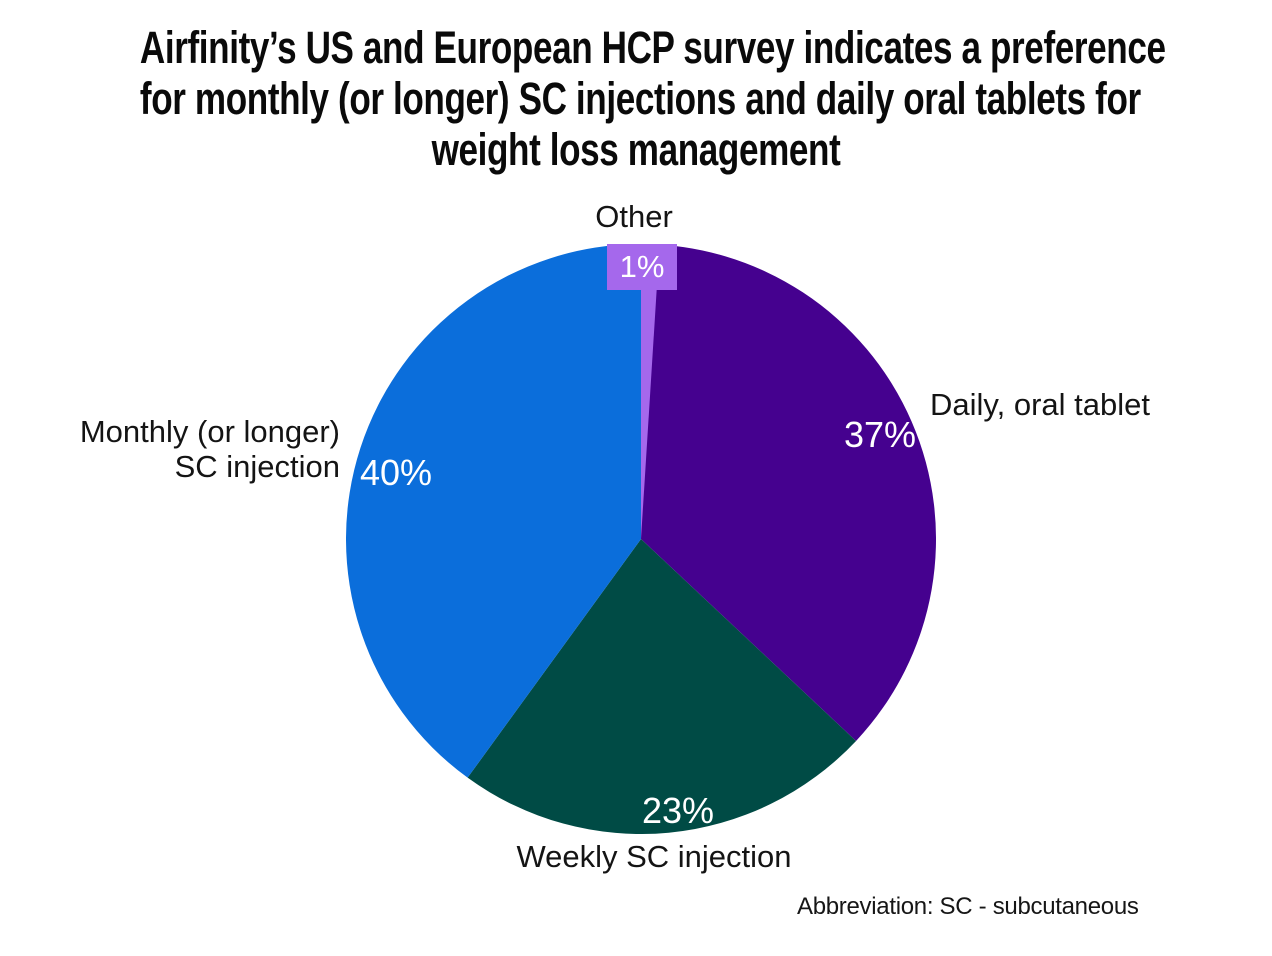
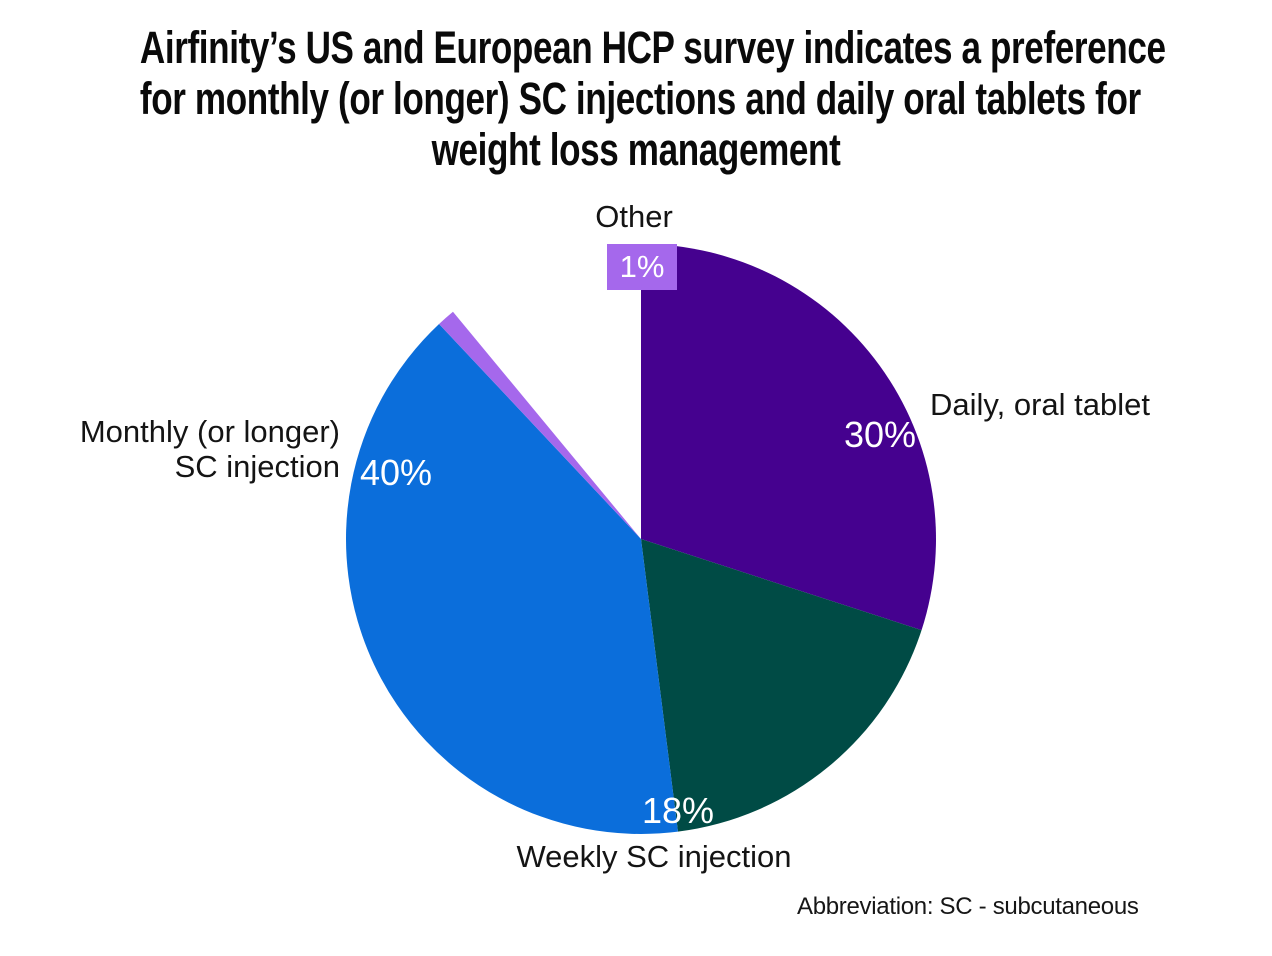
Daily, oral tablet: 37% -> 30%
Weekly SC injection: 23% -> 18%
